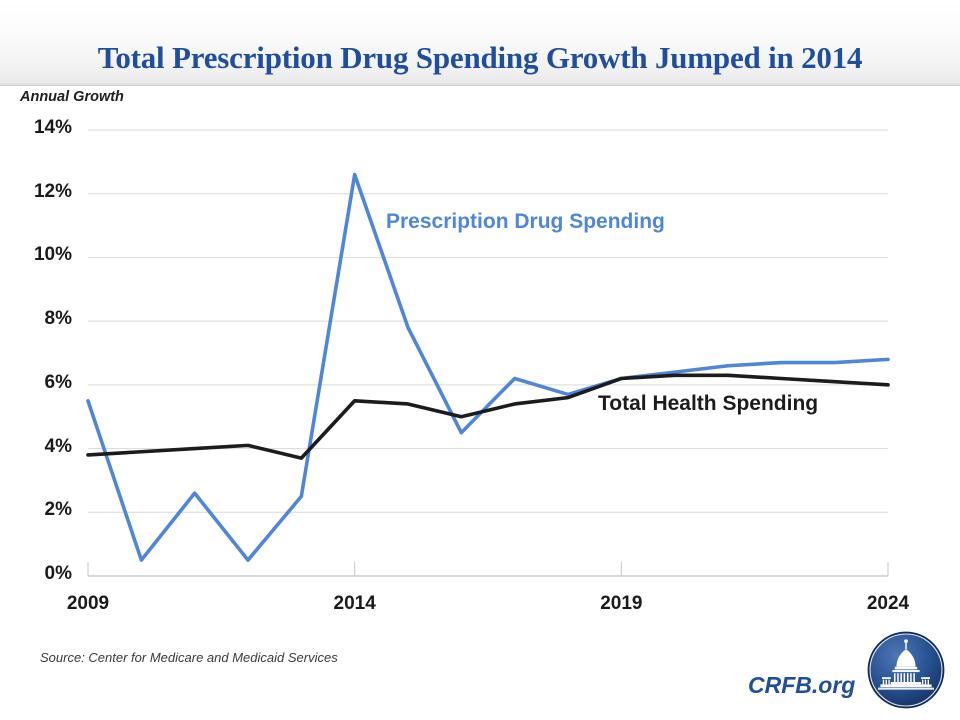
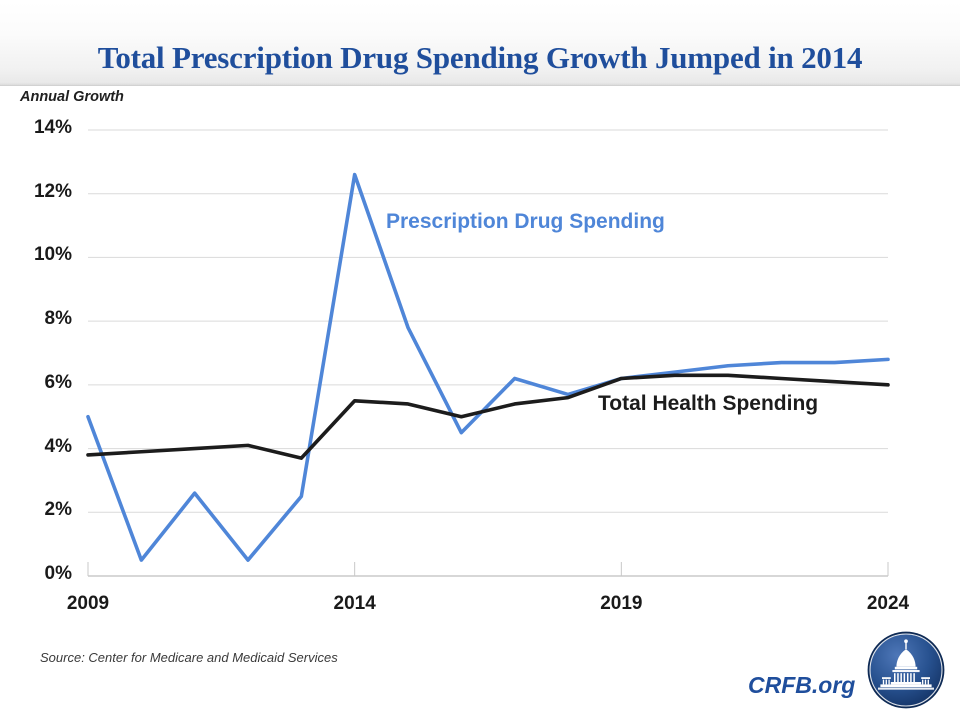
Prescription Drug Spending/2009: 5.5% -> 5.0%
